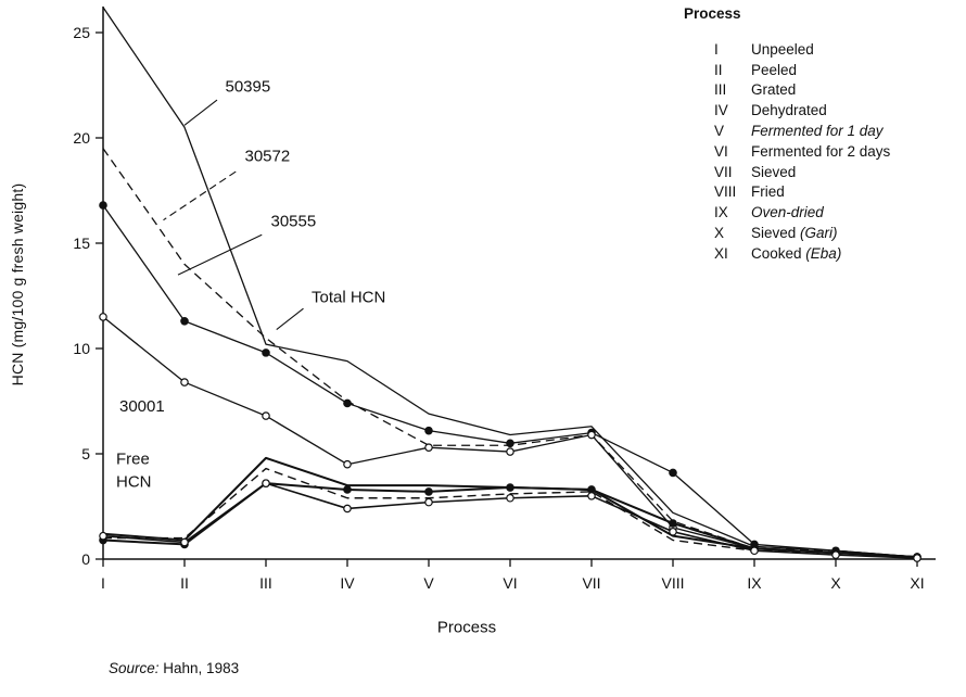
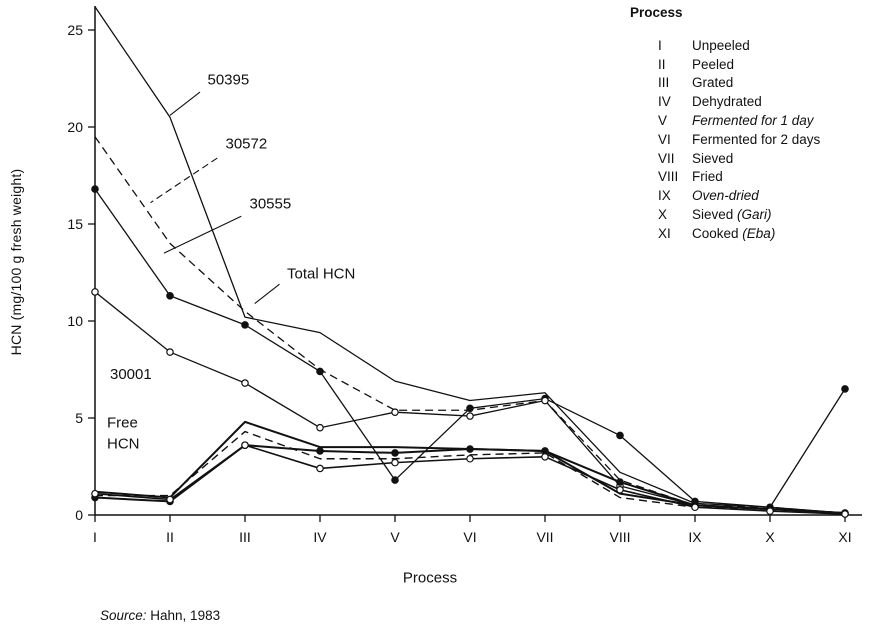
30555 Total HCN/V: 6.1 -> 1.8
30555 Total HCN/XI: 0.1 -> 6.5
